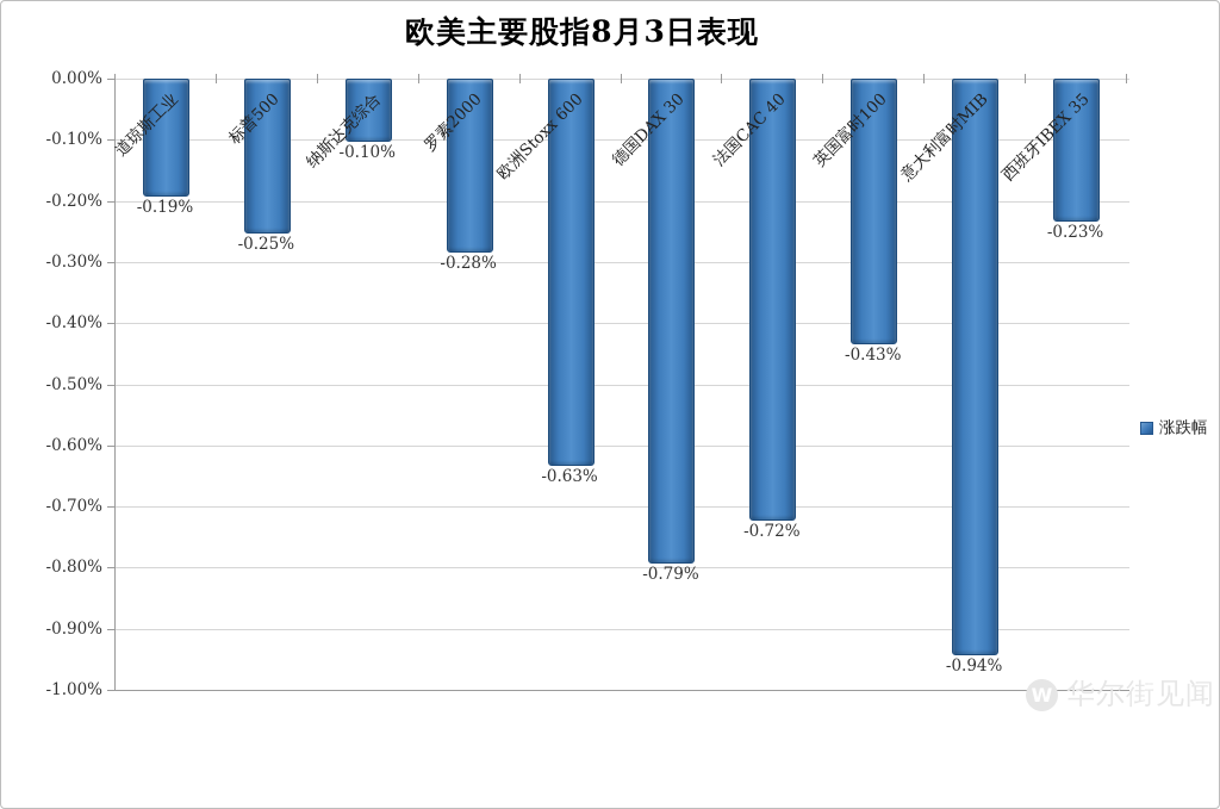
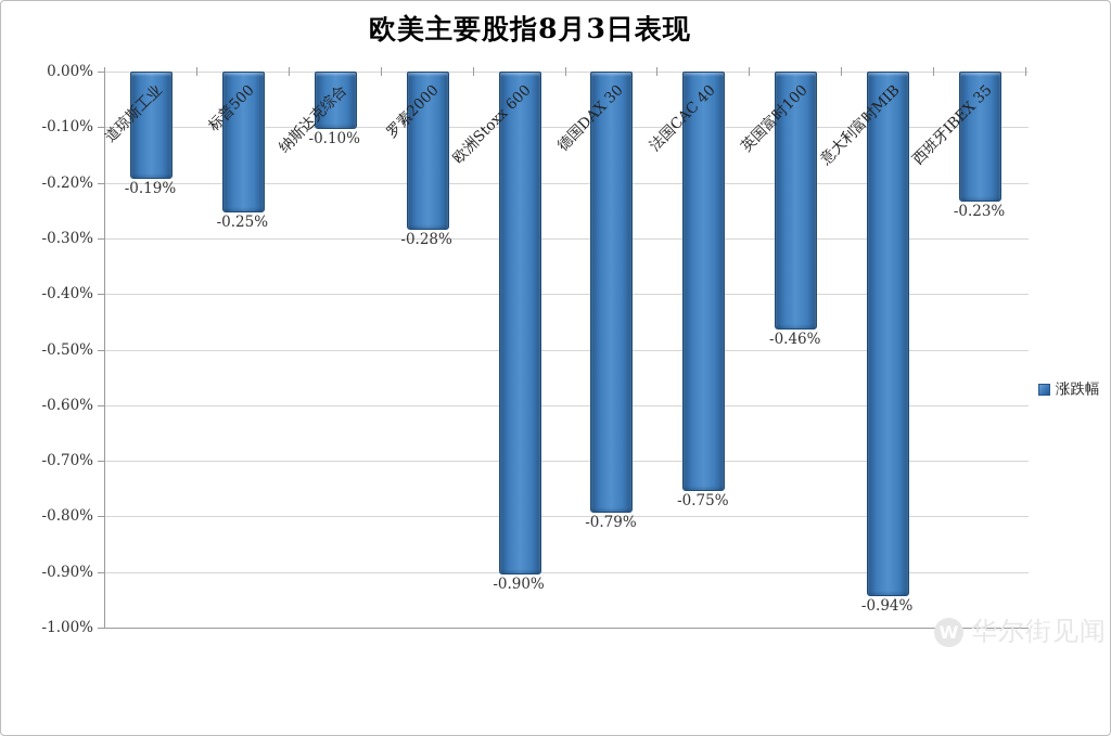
欧洲Stoxx 600: -0.63% -> -0.90%
法国CAC 40: -0.72% -> -0.75%
英国富时100: -0.43% -> -0.46%
